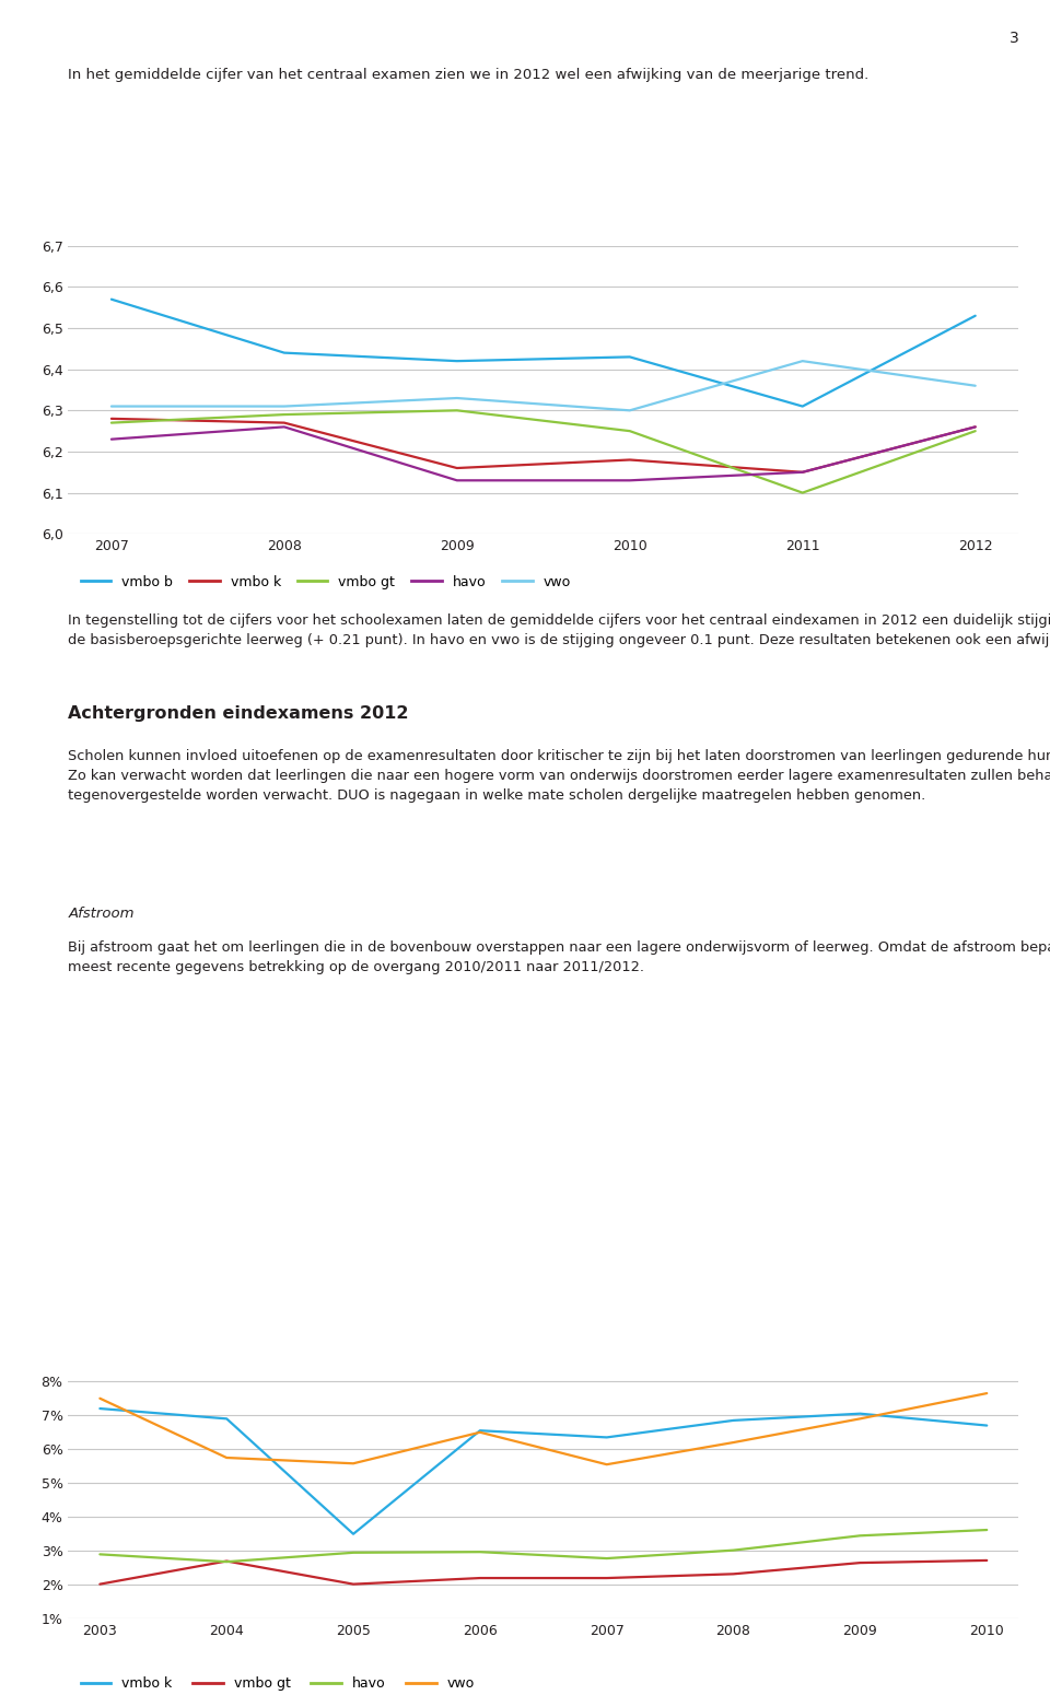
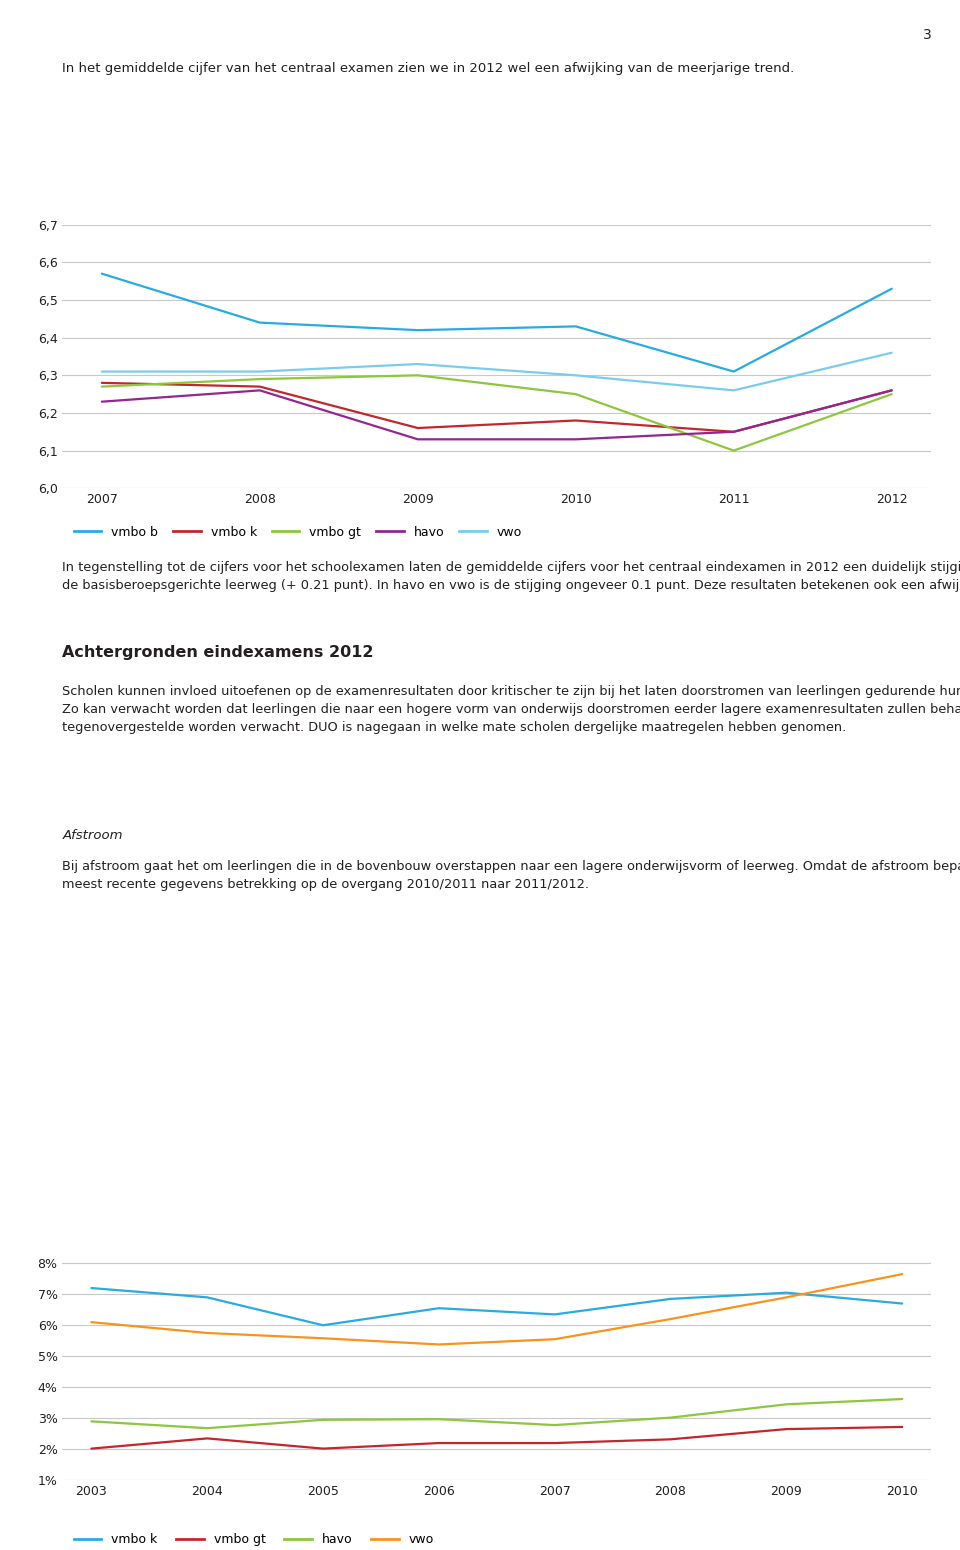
vwo/2011: 6,42 -> 6,26
vwo/2003: 7.50% -> 6.10%
vmbo gt/2004: 2.70% -> 2.35%
vmbo k/2005: 3.50% -> 6.00%
vwo/2006: 6.50% -> 5.38%
